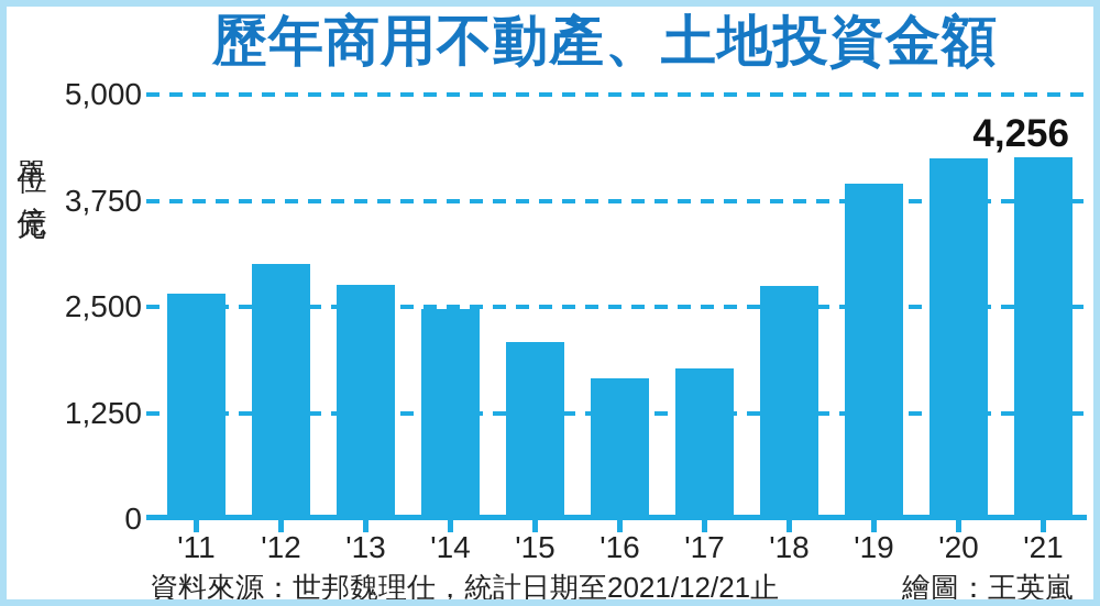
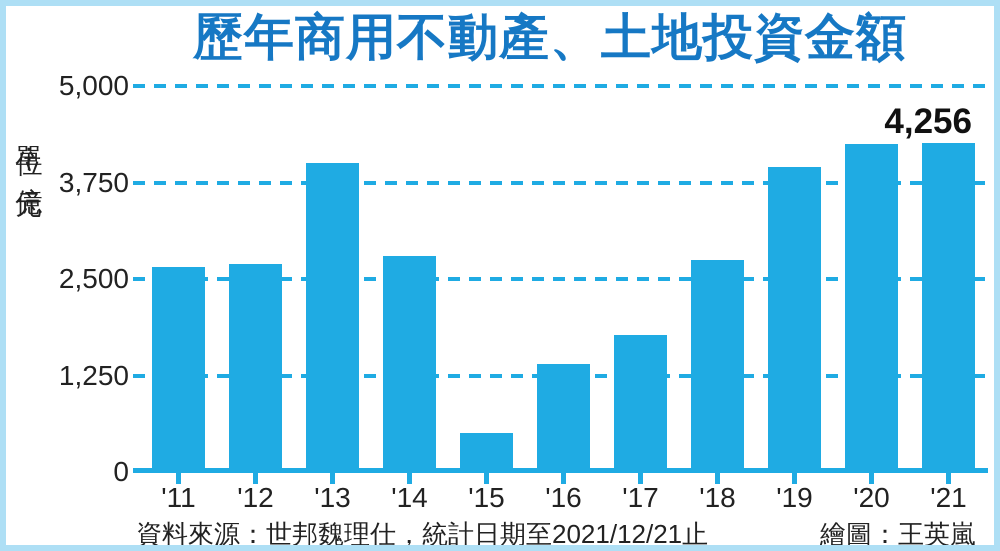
'12: 3000 -> 2700
'13: 2800 -> 4000
'14: 2500 -> 2800
'15: 2100 -> 500
'16: 1700 -> 1400
